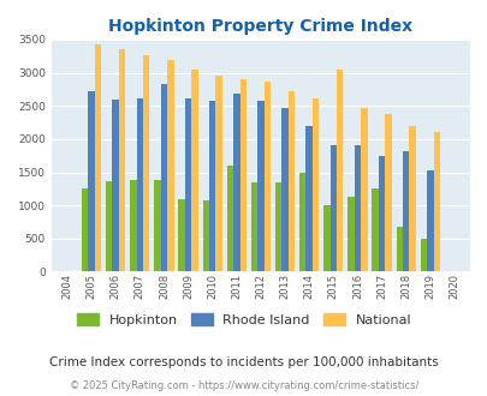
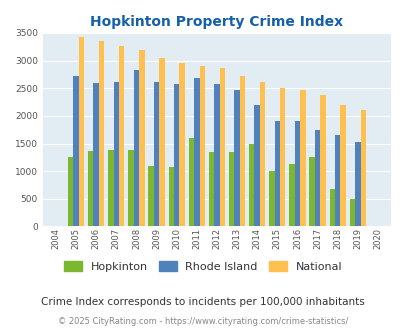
National/2015: 3040 -> 2500
Rhode Island/2018: 1820 -> 1650
